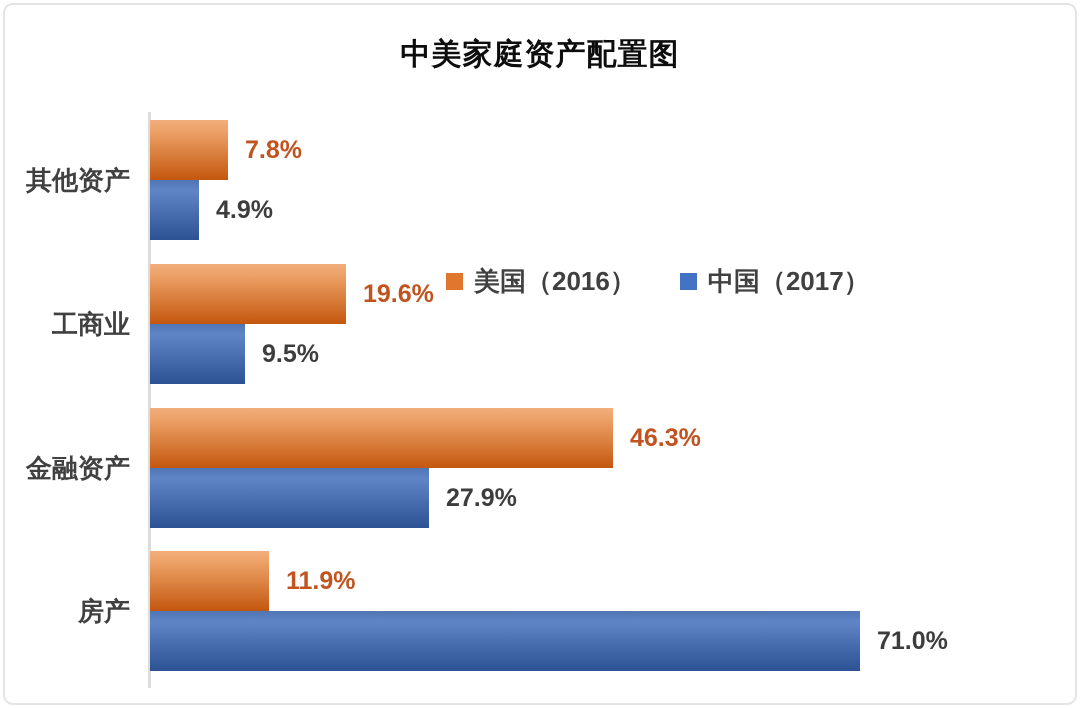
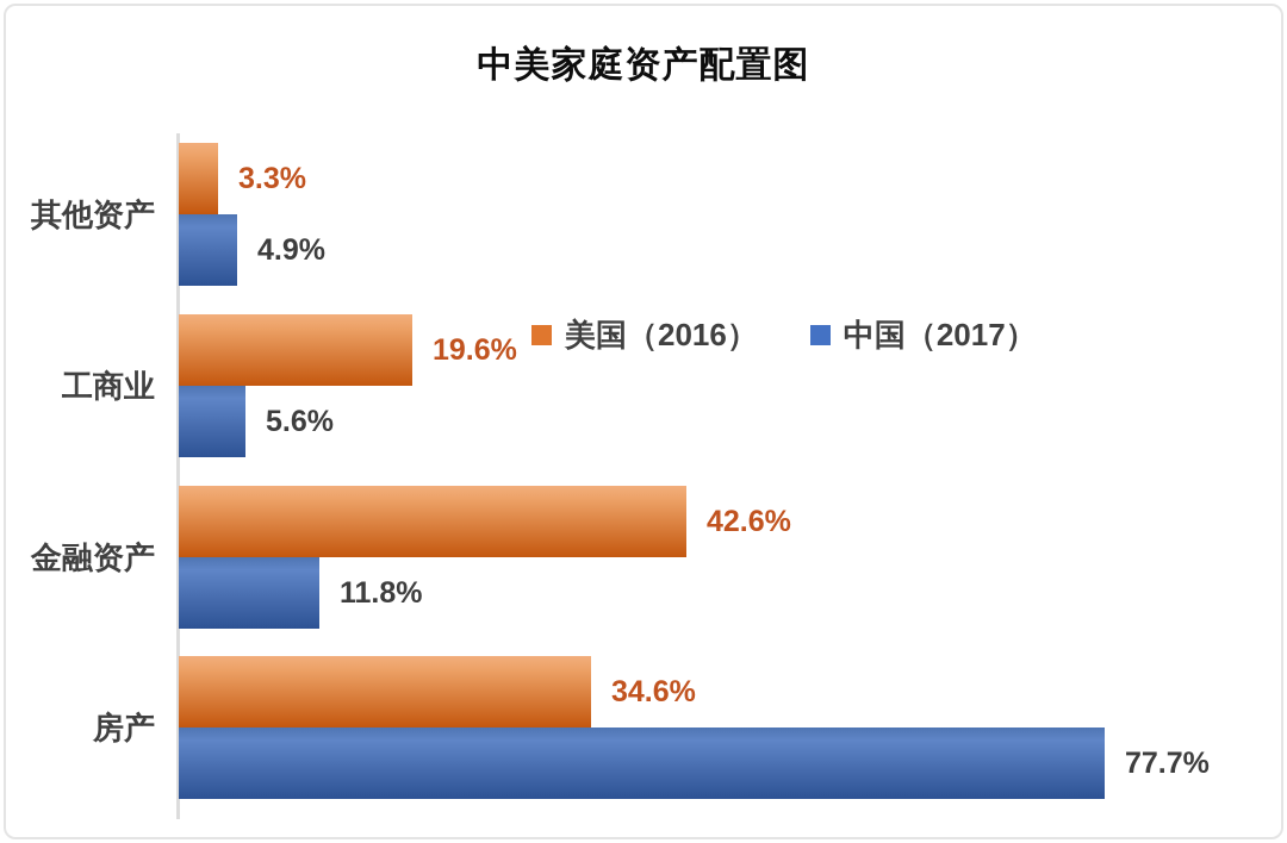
美国（2016）/其他资产: 7.8% -> 3.3%
中国（2017）/工商业: 9.5% -> 5.6%
美国（2016）/金融资产: 46.3% -> 42.6%
中国（2017）/金融资产: 27.9% -> 11.8%
美国（2016）/房产: 11.9% -> 34.6%
中国（2017）/房产: 71.0% -> 77.7%
